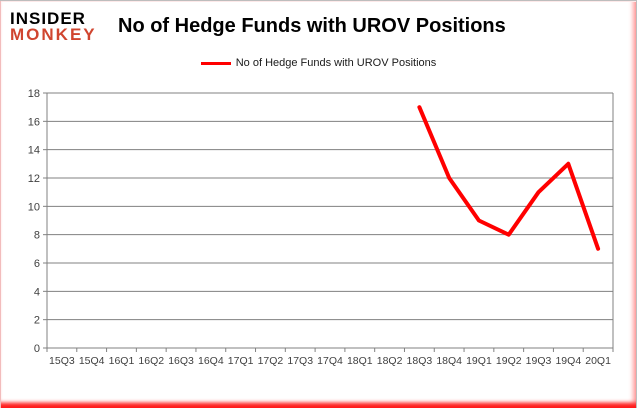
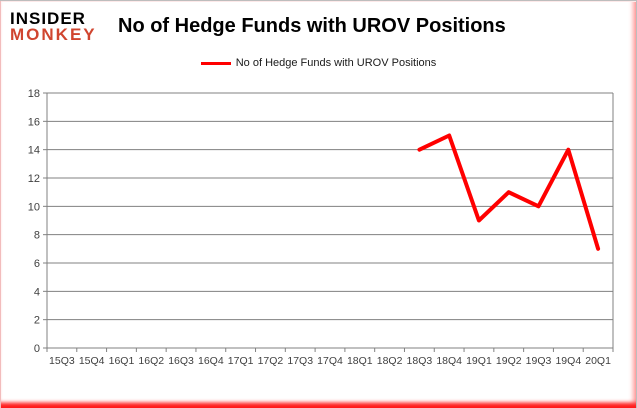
18Q3: 17 -> 14
18Q4: 12 -> 15
19Q2: 8 -> 11
19Q3: 11 -> 10
19Q4: 13 -> 14
